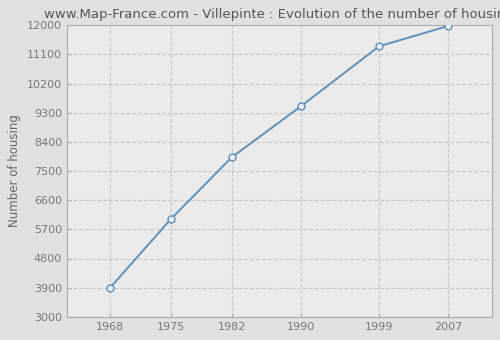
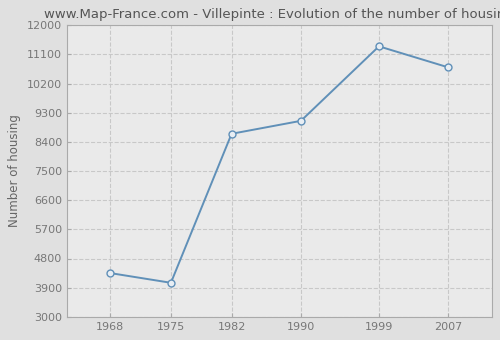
1968: 3900 -> 4350
1975: 6020 -> 4050
1982: 7920 -> 8650
1990: 9500 -> 9050
2007: 11980 -> 10700
